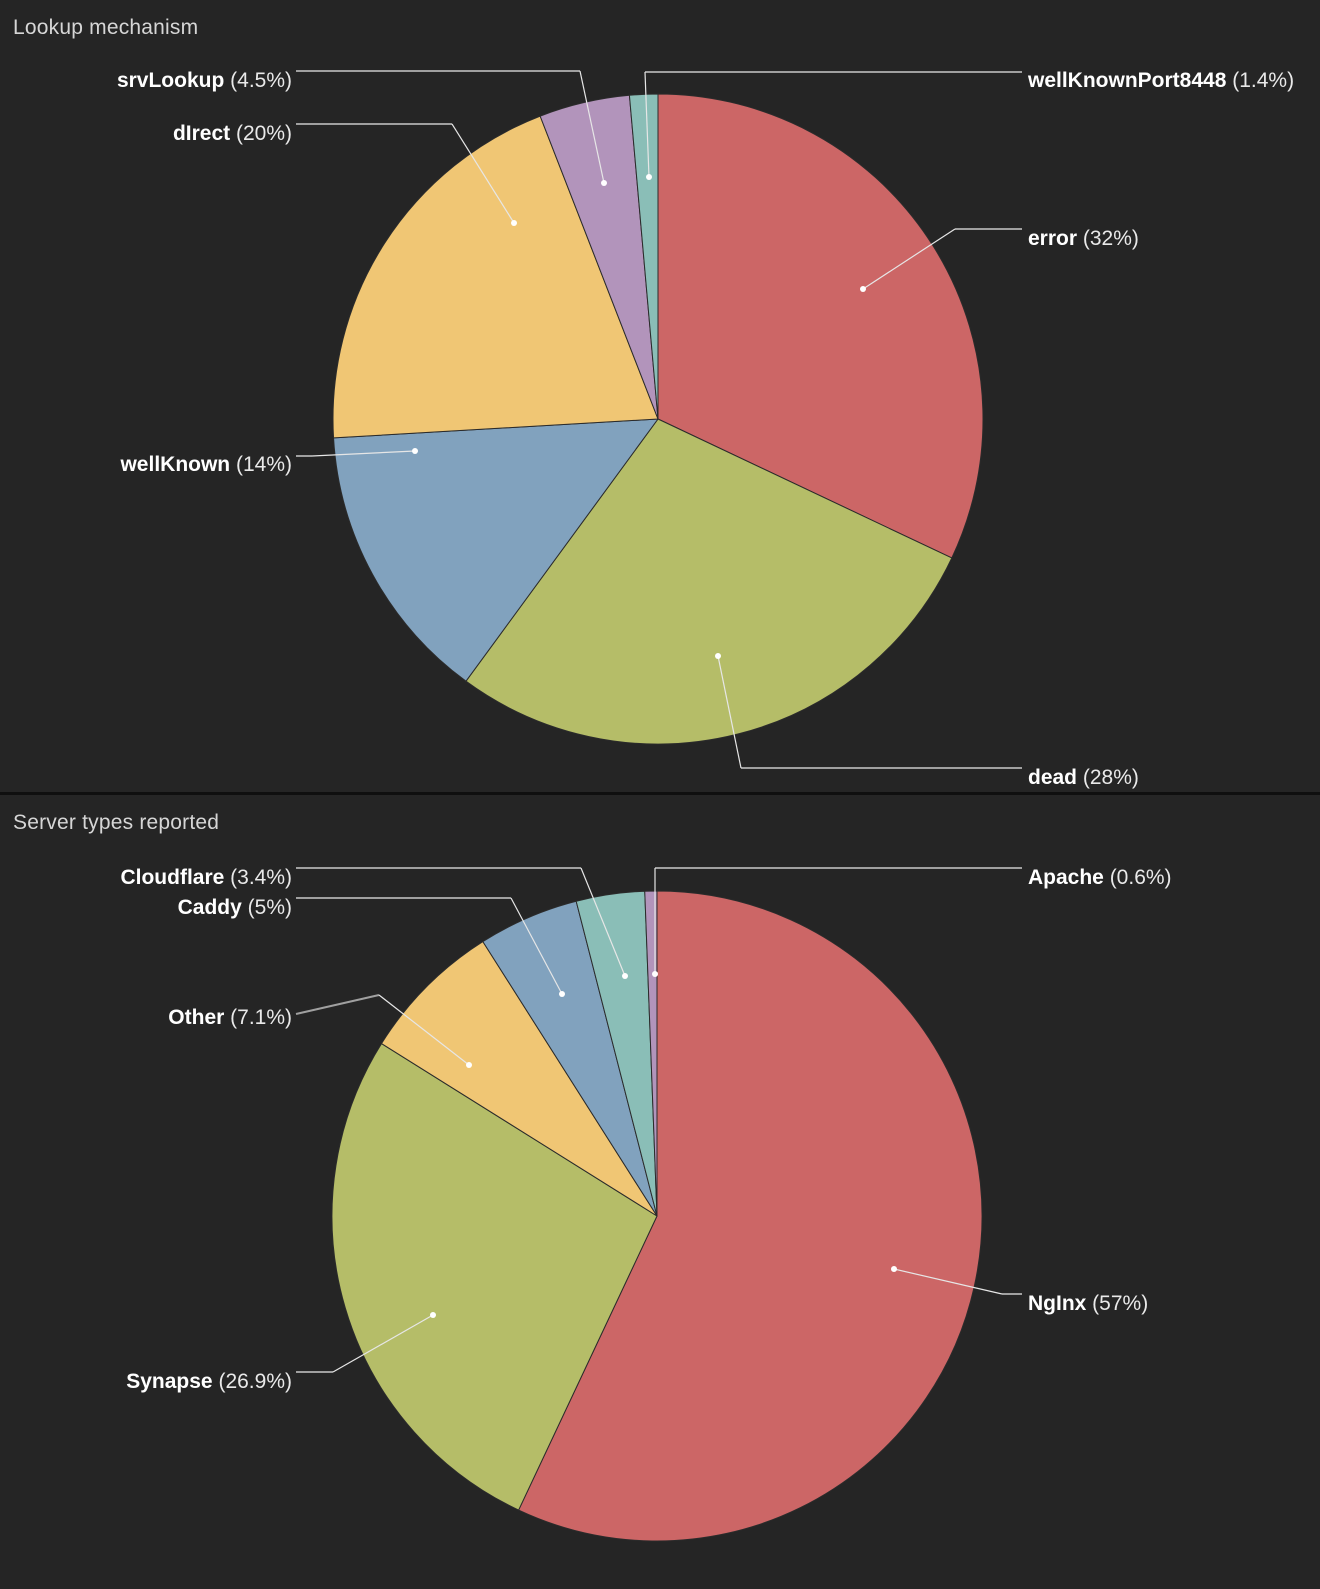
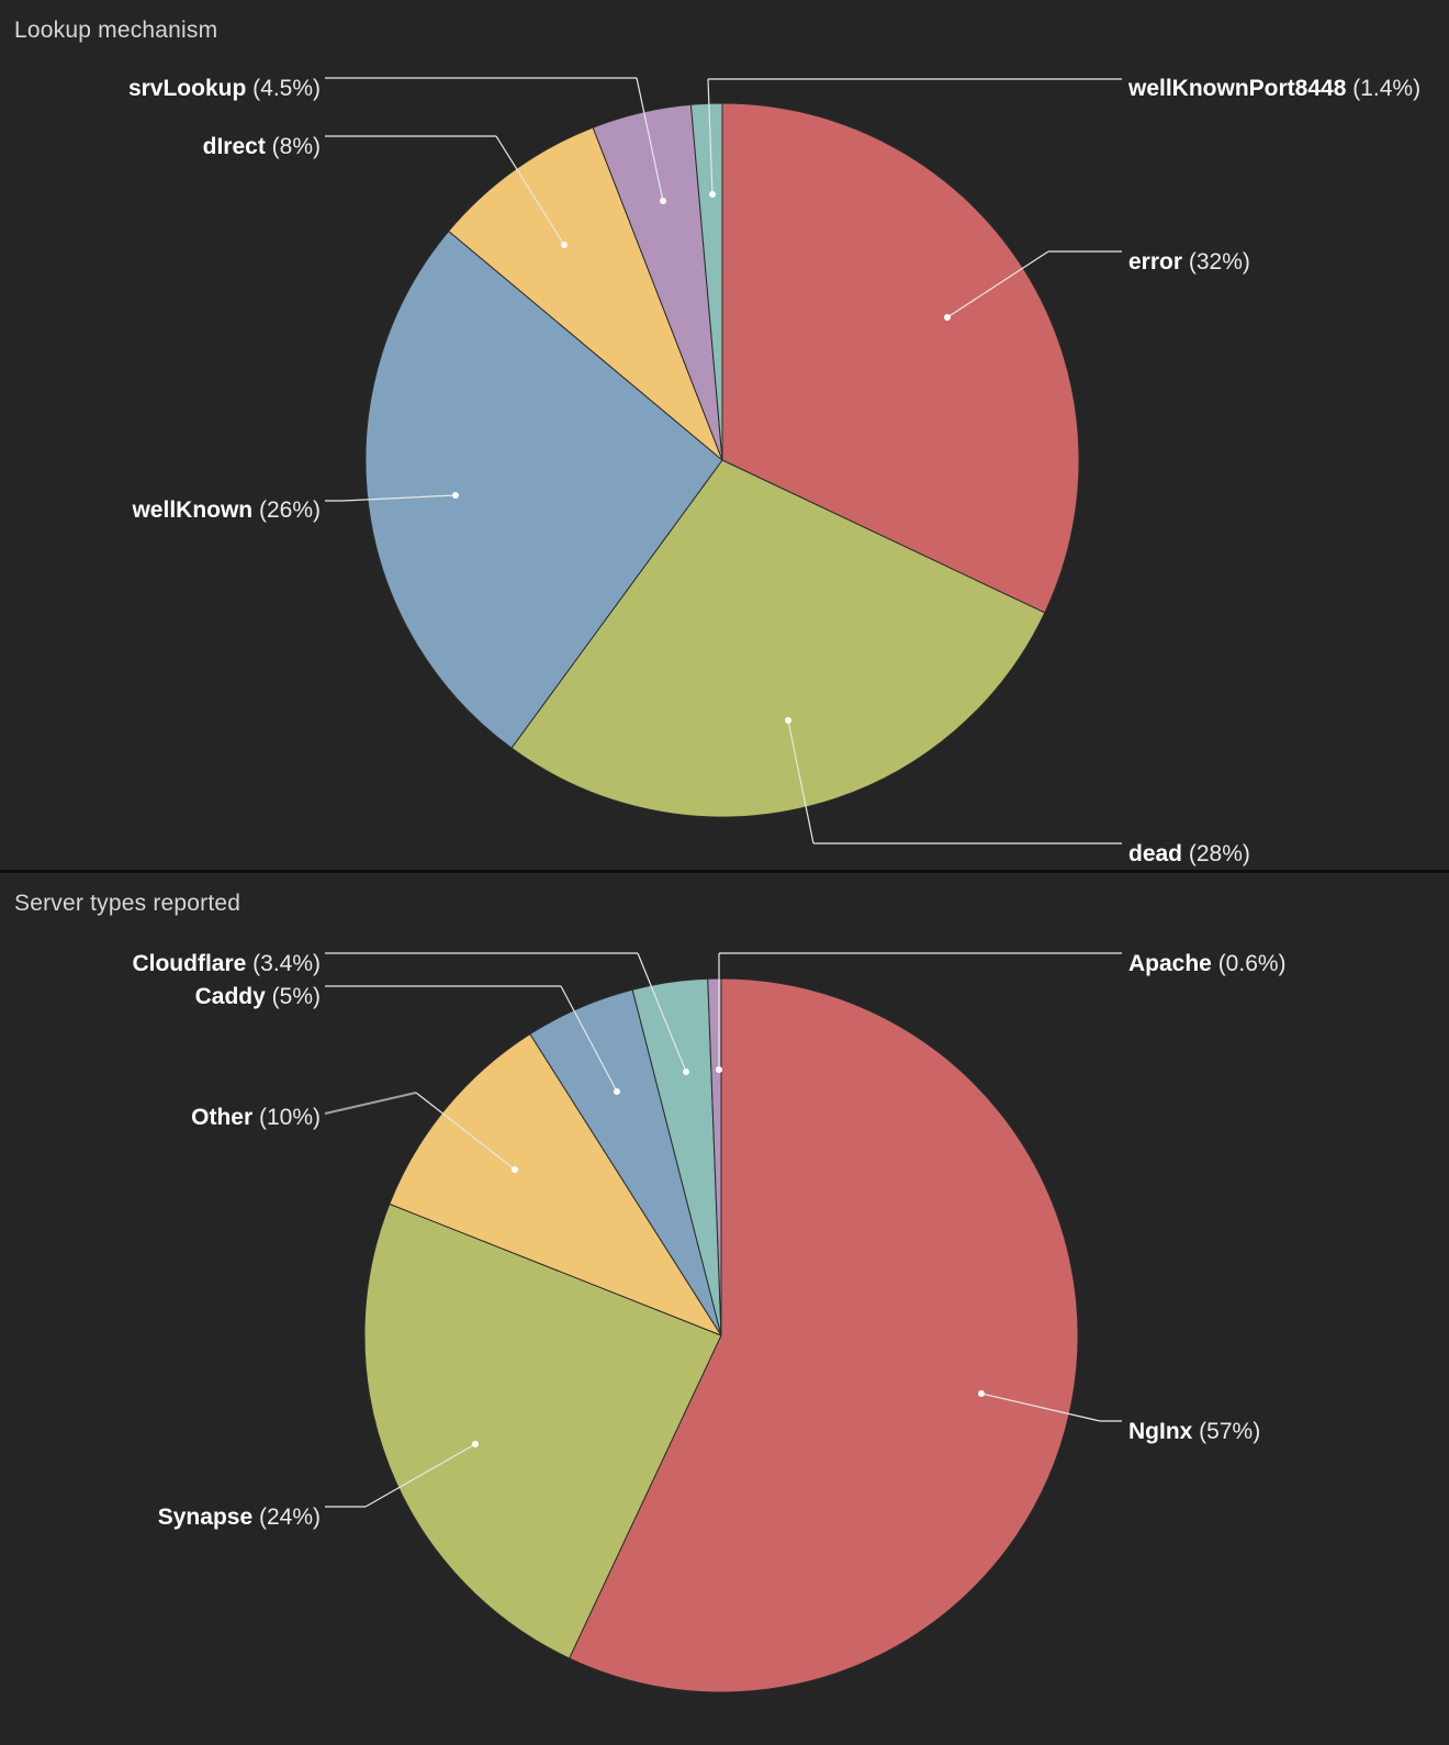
Lookup mechanism/wellKnown: 14% -> 26%
Lookup mechanism/dIrect: 20% -> 8%
Server types reported/Synapse: 26.9% -> 24%
Server types reported/Other: 7.1% -> 10%
